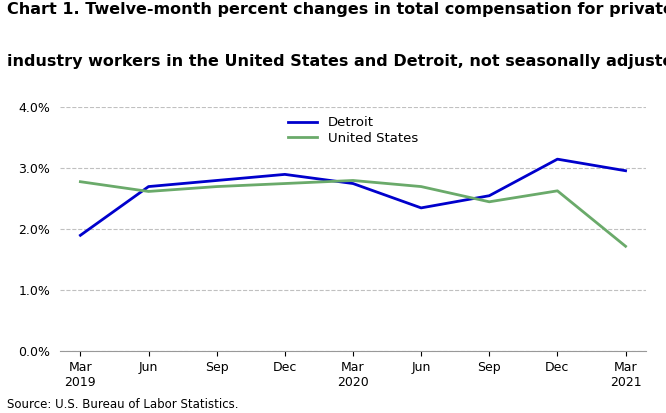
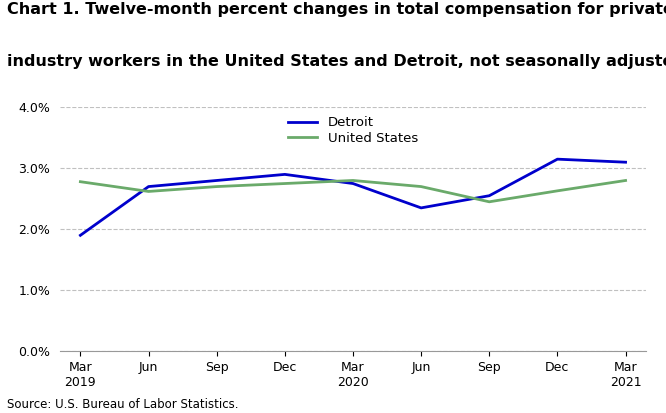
Detroit/Mar 2021: 2.96% -> 3.10%
United States/Mar 2021: 1.72% -> 2.80%
